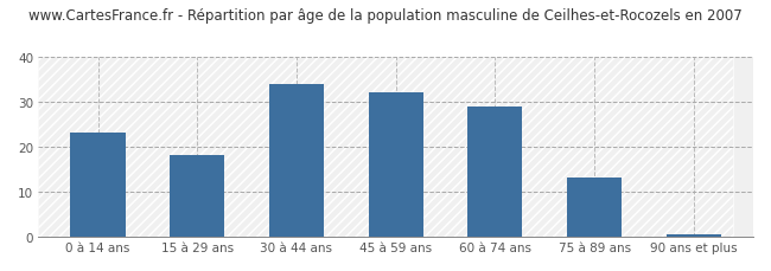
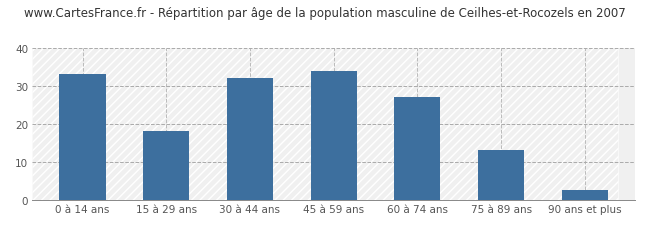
0 à 14 ans: 23.0 -> 33.0
30 à 44 ans: 34.0 -> 32.0
45 à 59 ans: 32.0 -> 34.0
60 à 74 ans: 29.0 -> 27.0
90 ans et plus: 0.5 -> 2.5
